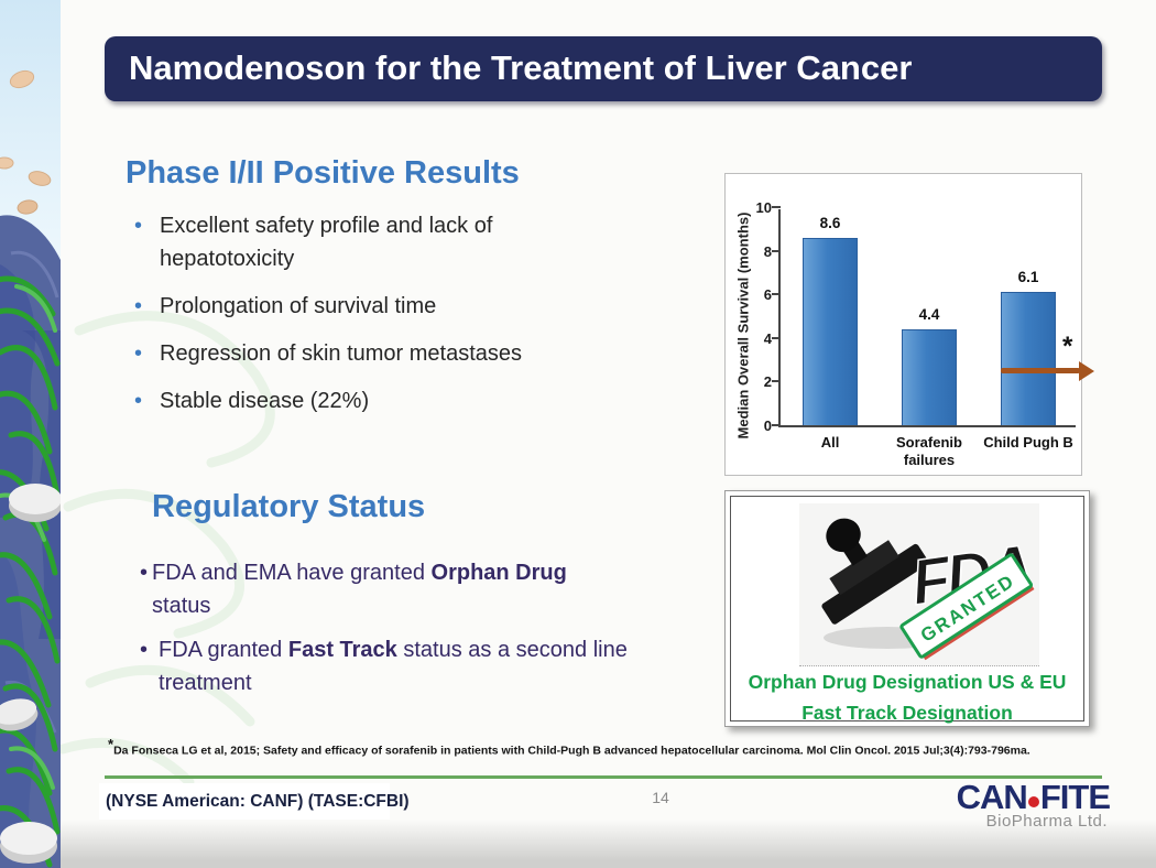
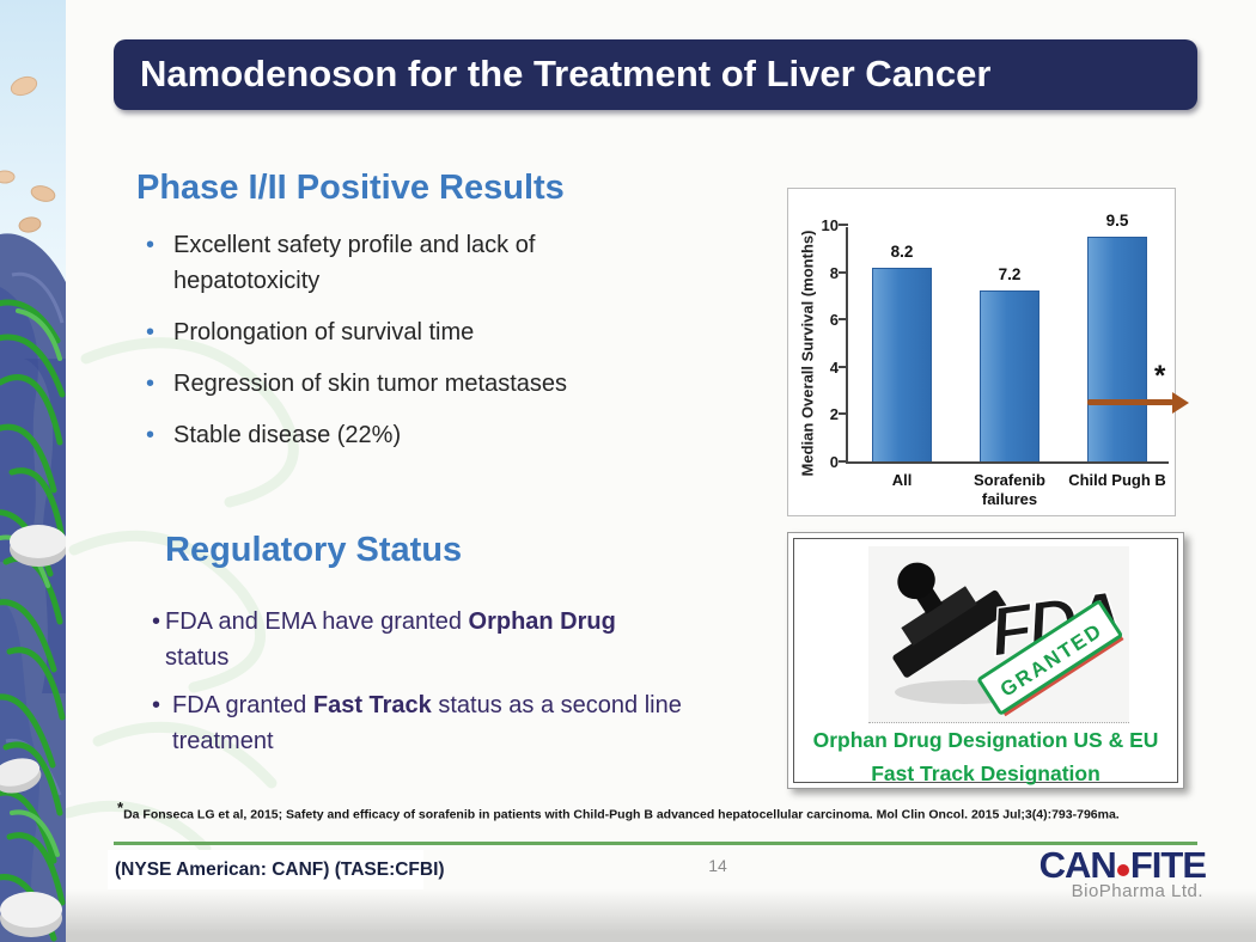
All: 8.6 -> 8.2
Sorafenib failures: 4.4 -> 7.2
Child Pugh B: 6.1 -> 9.5
